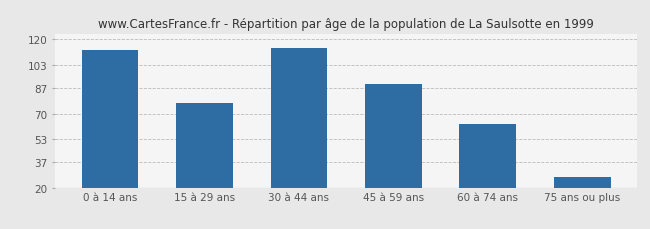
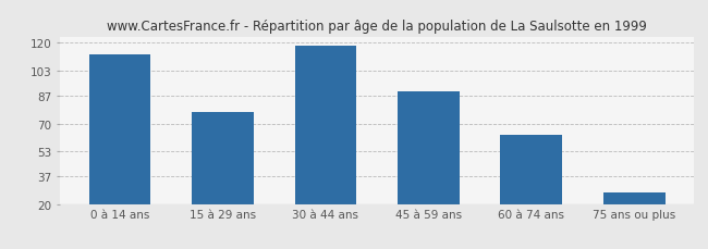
30 à 44 ans: 114 -> 118
